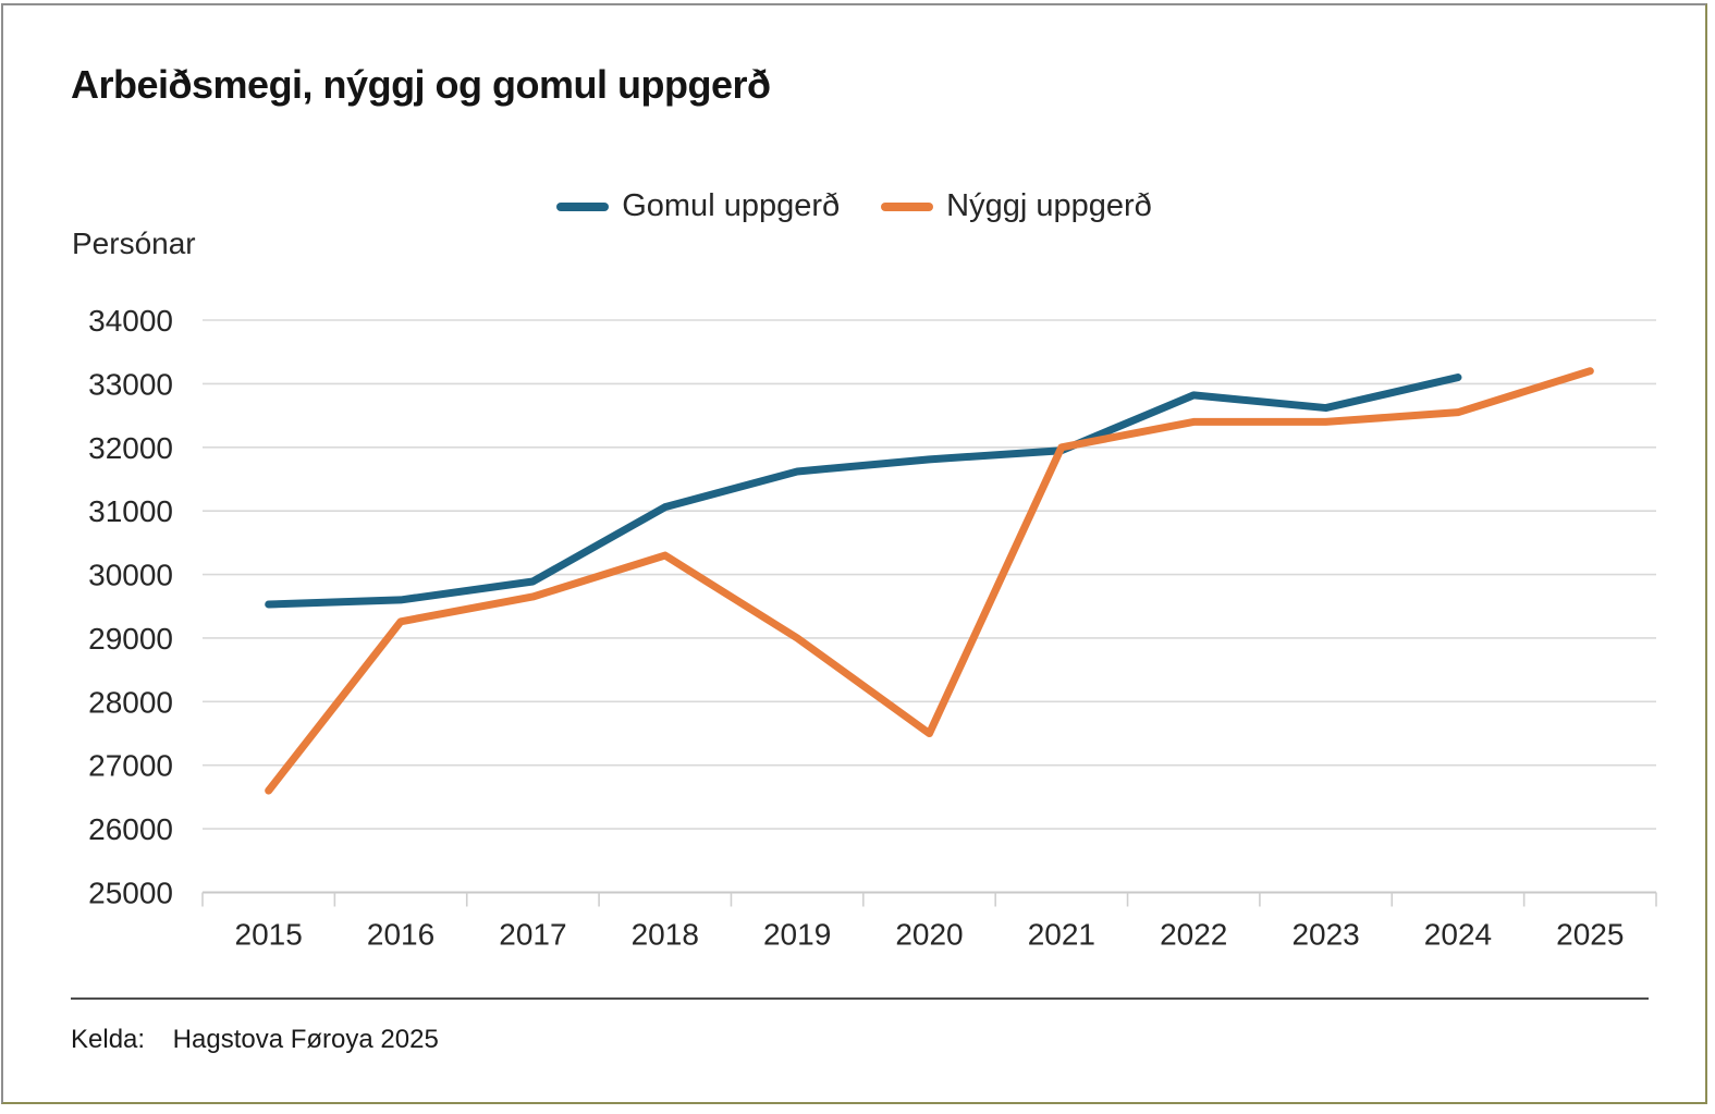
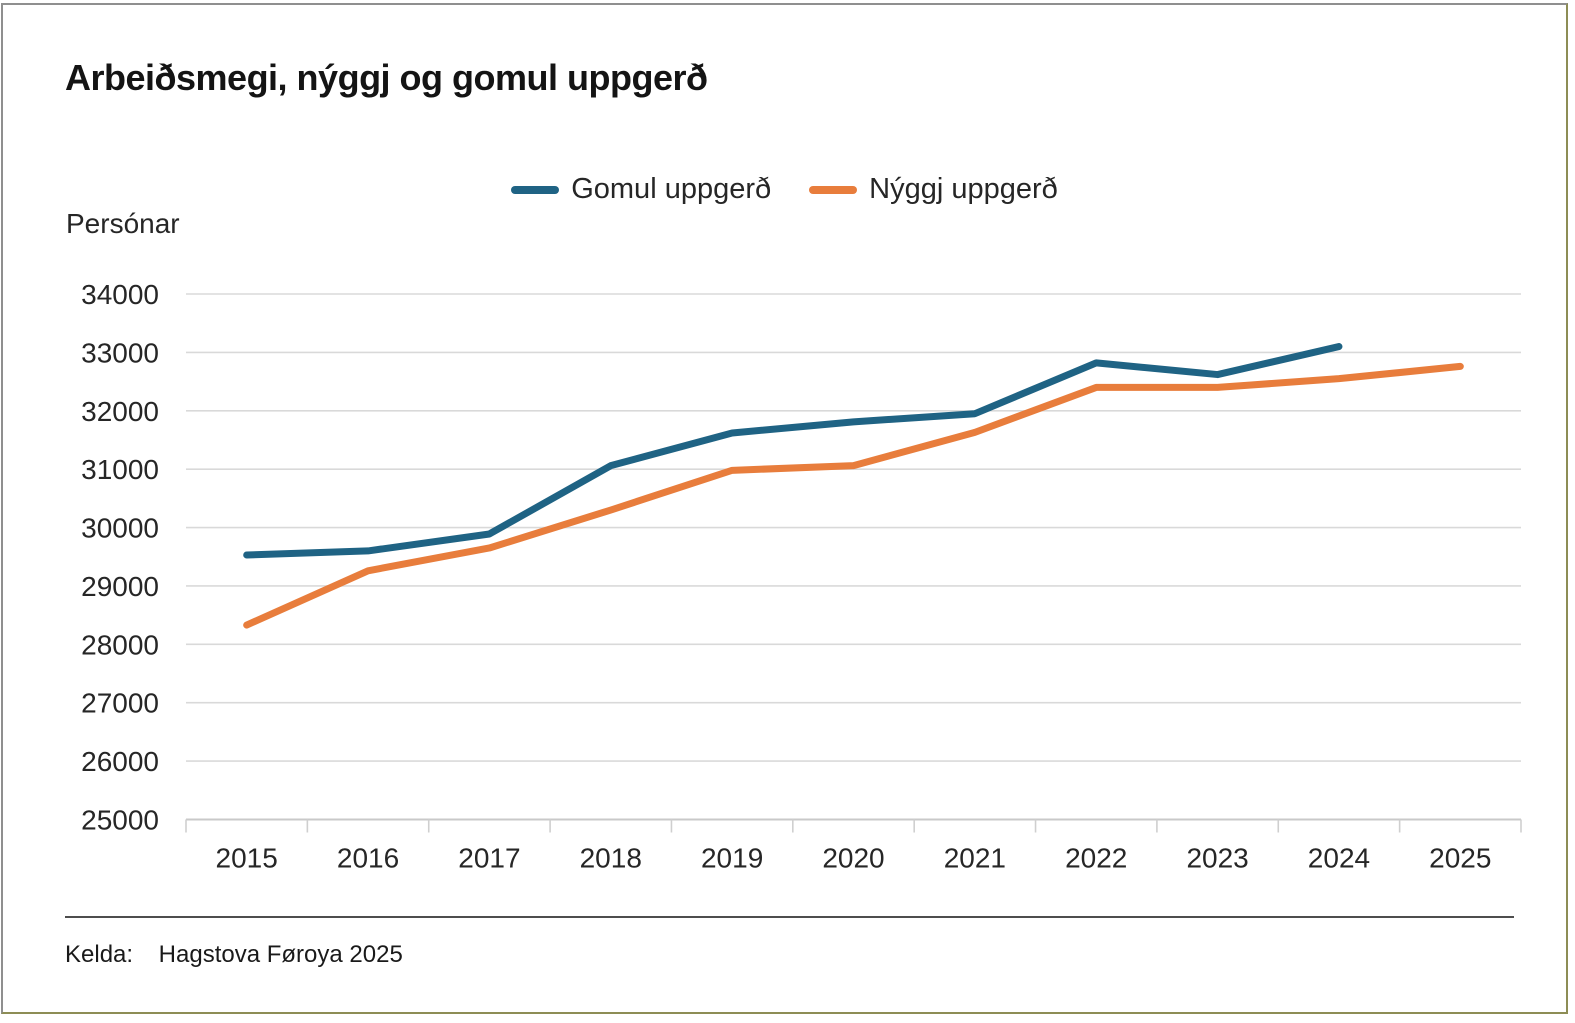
Nýggj uppgerð/2015: 26600 -> 28300
Nýggj uppgerð/2019: 29000 -> 31000
Nýggj uppgerð/2020: 27500 -> 31100
Nýggj uppgerð/2021: 32000 -> 31600
Nýggj uppgerð/2025: 33200 -> 32800
